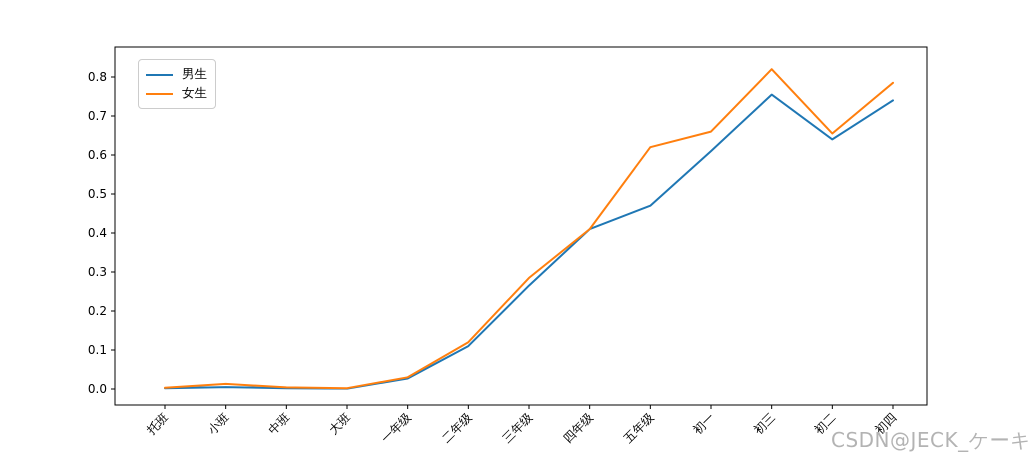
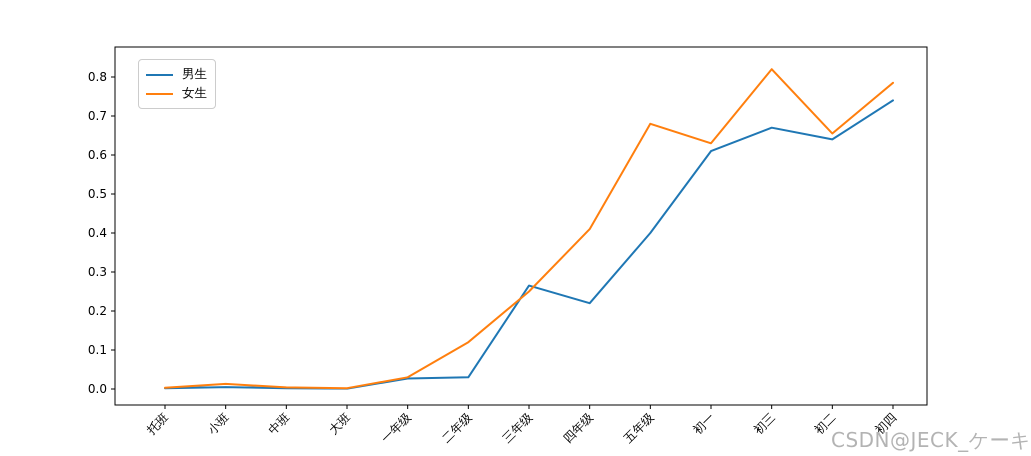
男生/二年级: 0.11 -> 0.03
女生/三年级: 0.28 -> 0.25
男生/四年级: 0.41 -> 0.22
男生/五年级: 0.47 -> 0.40
女生/五年级: 0.62 -> 0.68
女生/初一: 0.66 -> 0.63
男生/初三: 0.76 -> 0.67
